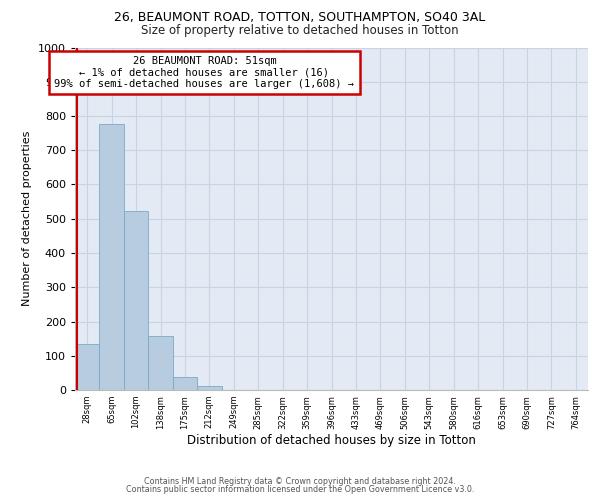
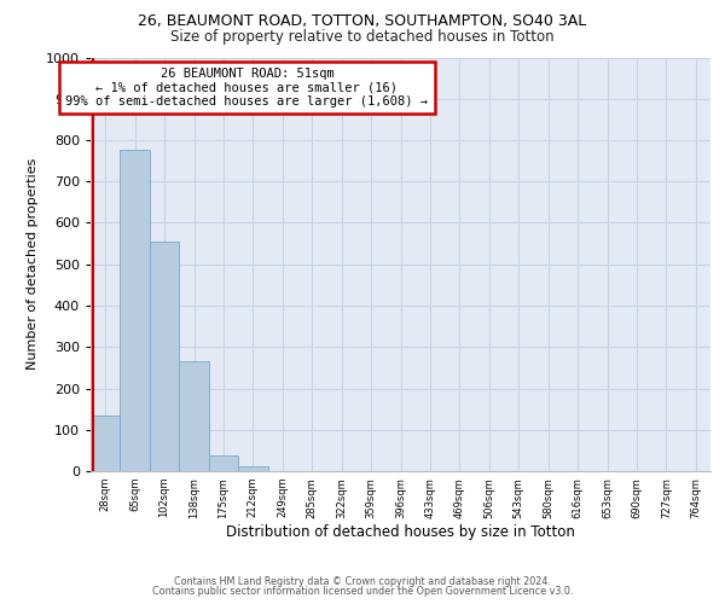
102sqm: 524 -> 555
138sqm: 158 -> 265
